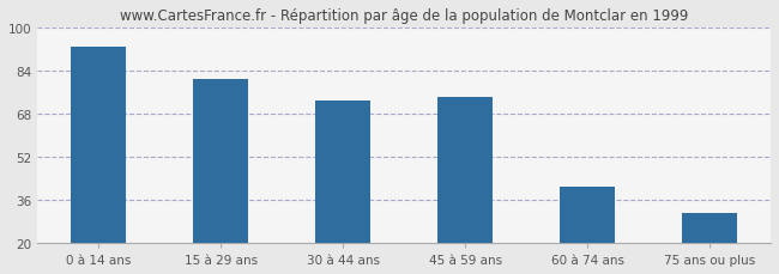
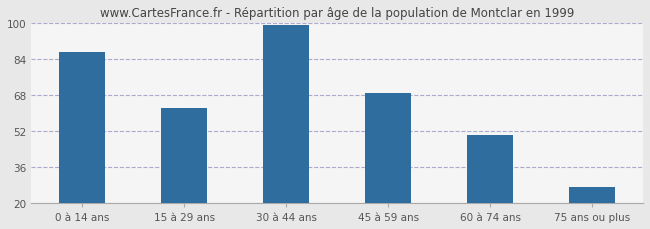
0 à 14 ans: 93 -> 87
15 à 29 ans: 81 -> 62
30 à 44 ans: 73 -> 99
45 à 59 ans: 74 -> 69
60 à 74 ans: 41 -> 50
75 ans ou plus: 31 -> 27
